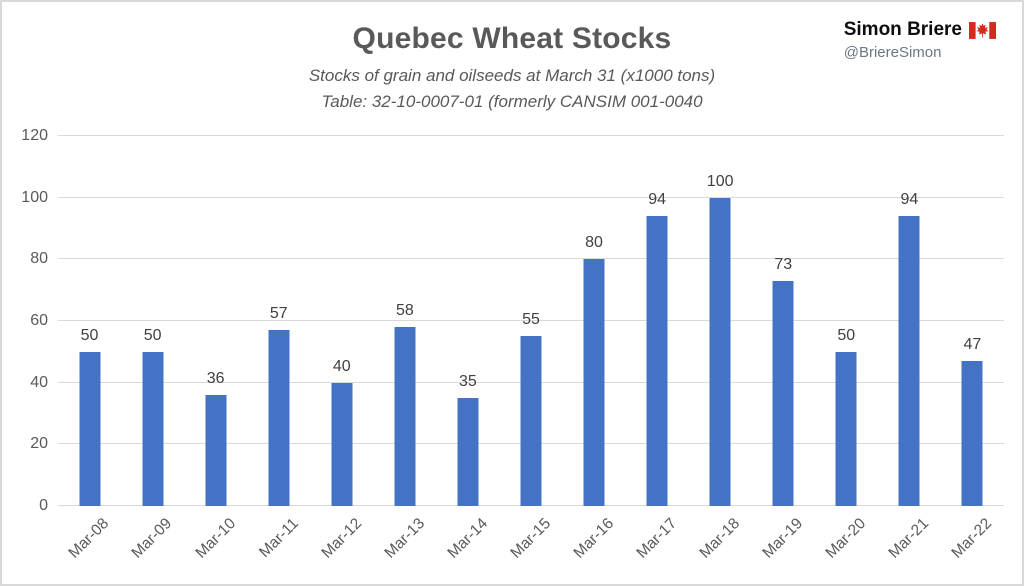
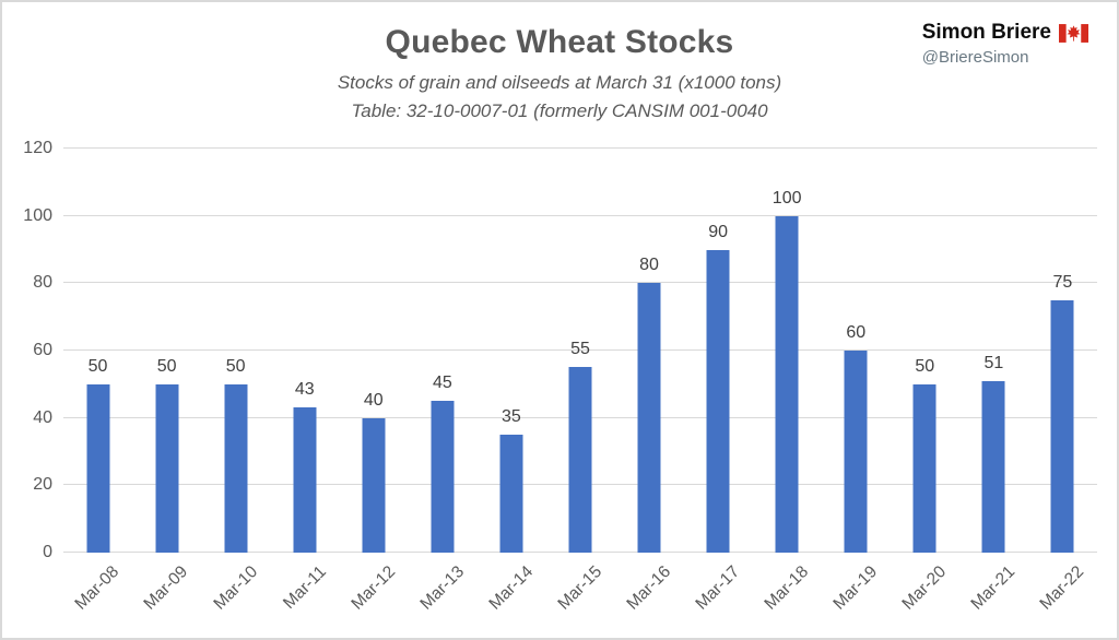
Mar-10: 36 -> 50
Mar-11: 57 -> 43
Mar-13: 58 -> 45
Mar-17: 94 -> 90
Mar-19: 73 -> 60
Mar-21: 94 -> 51
Mar-22: 47 -> 75
